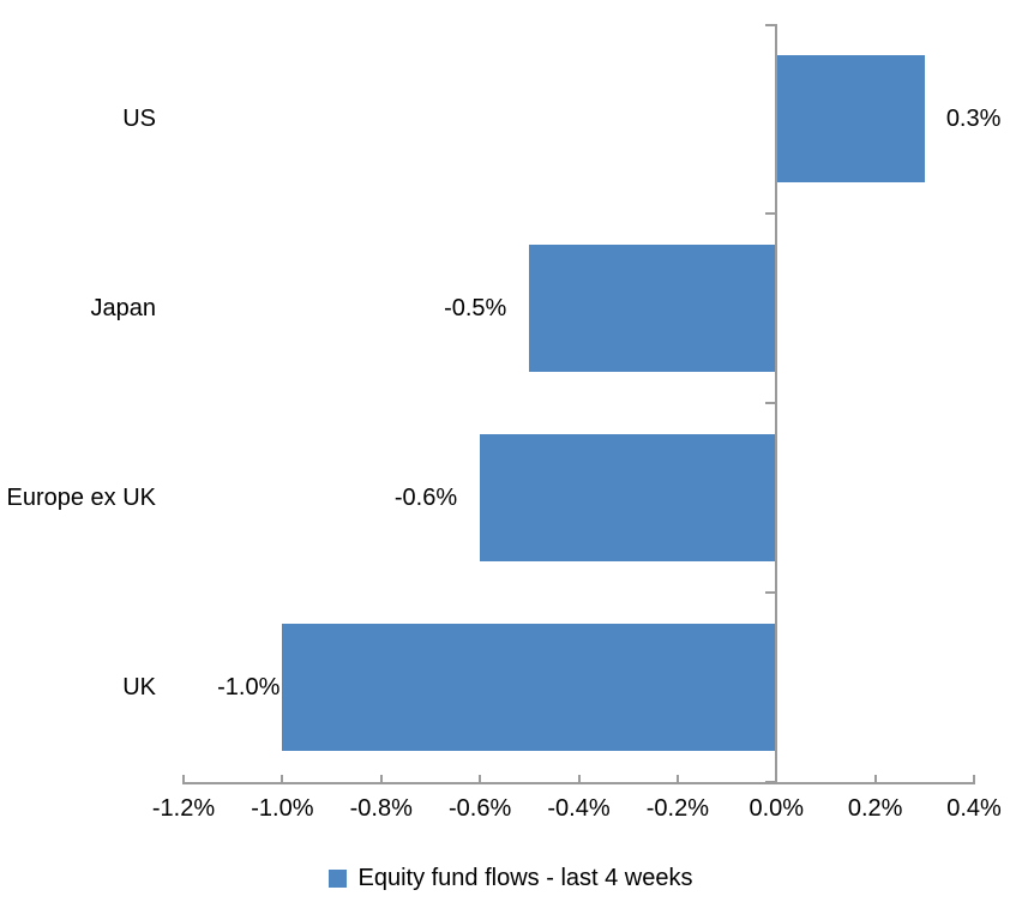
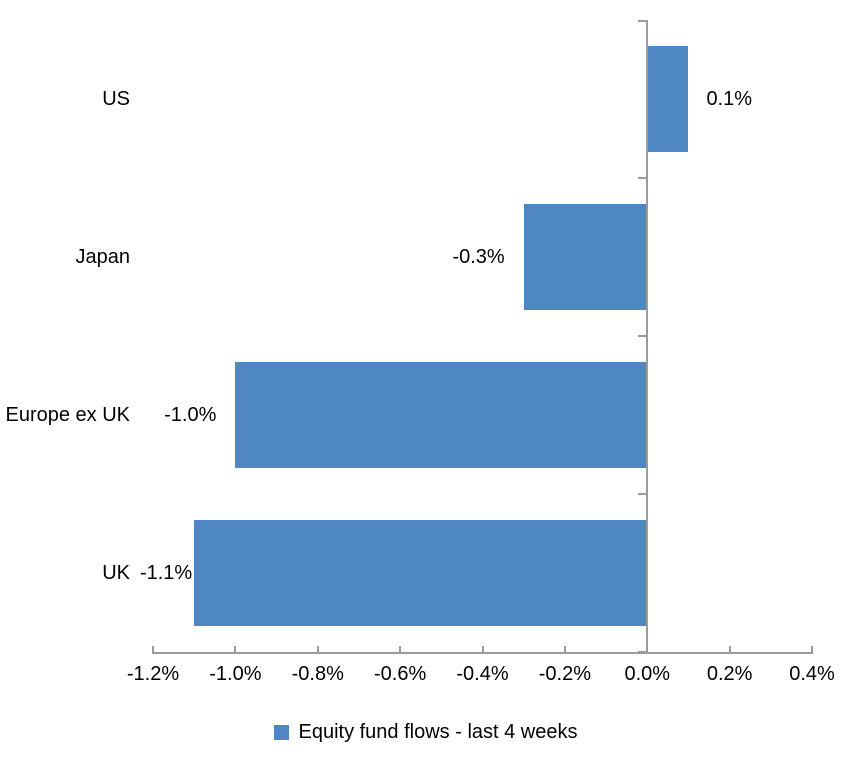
US: 0.3% -> 0.1%
Japan: -0.5% -> -0.3%
Europe ex UK: -0.6% -> -1.0%
UK: -1.0% -> -1.1%
